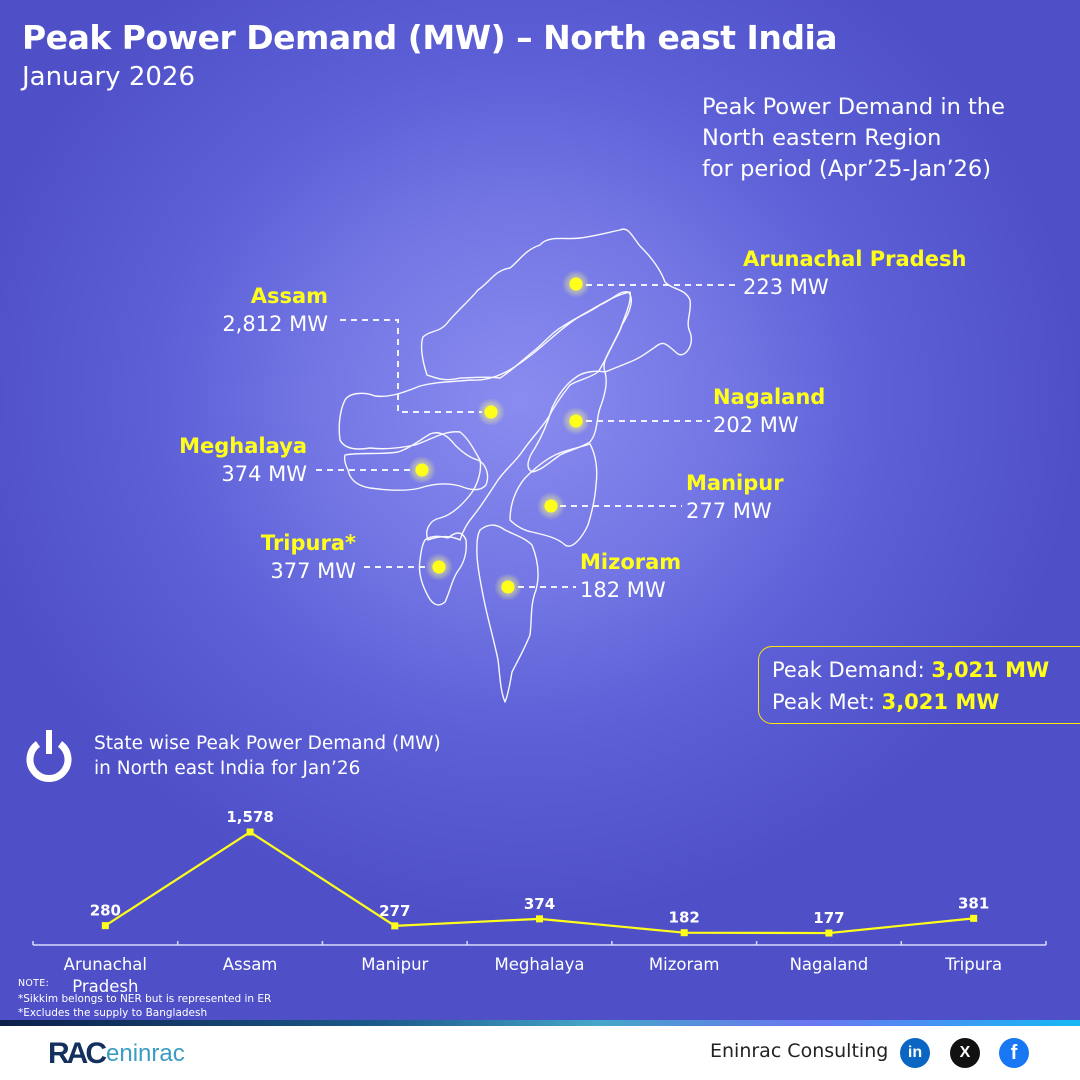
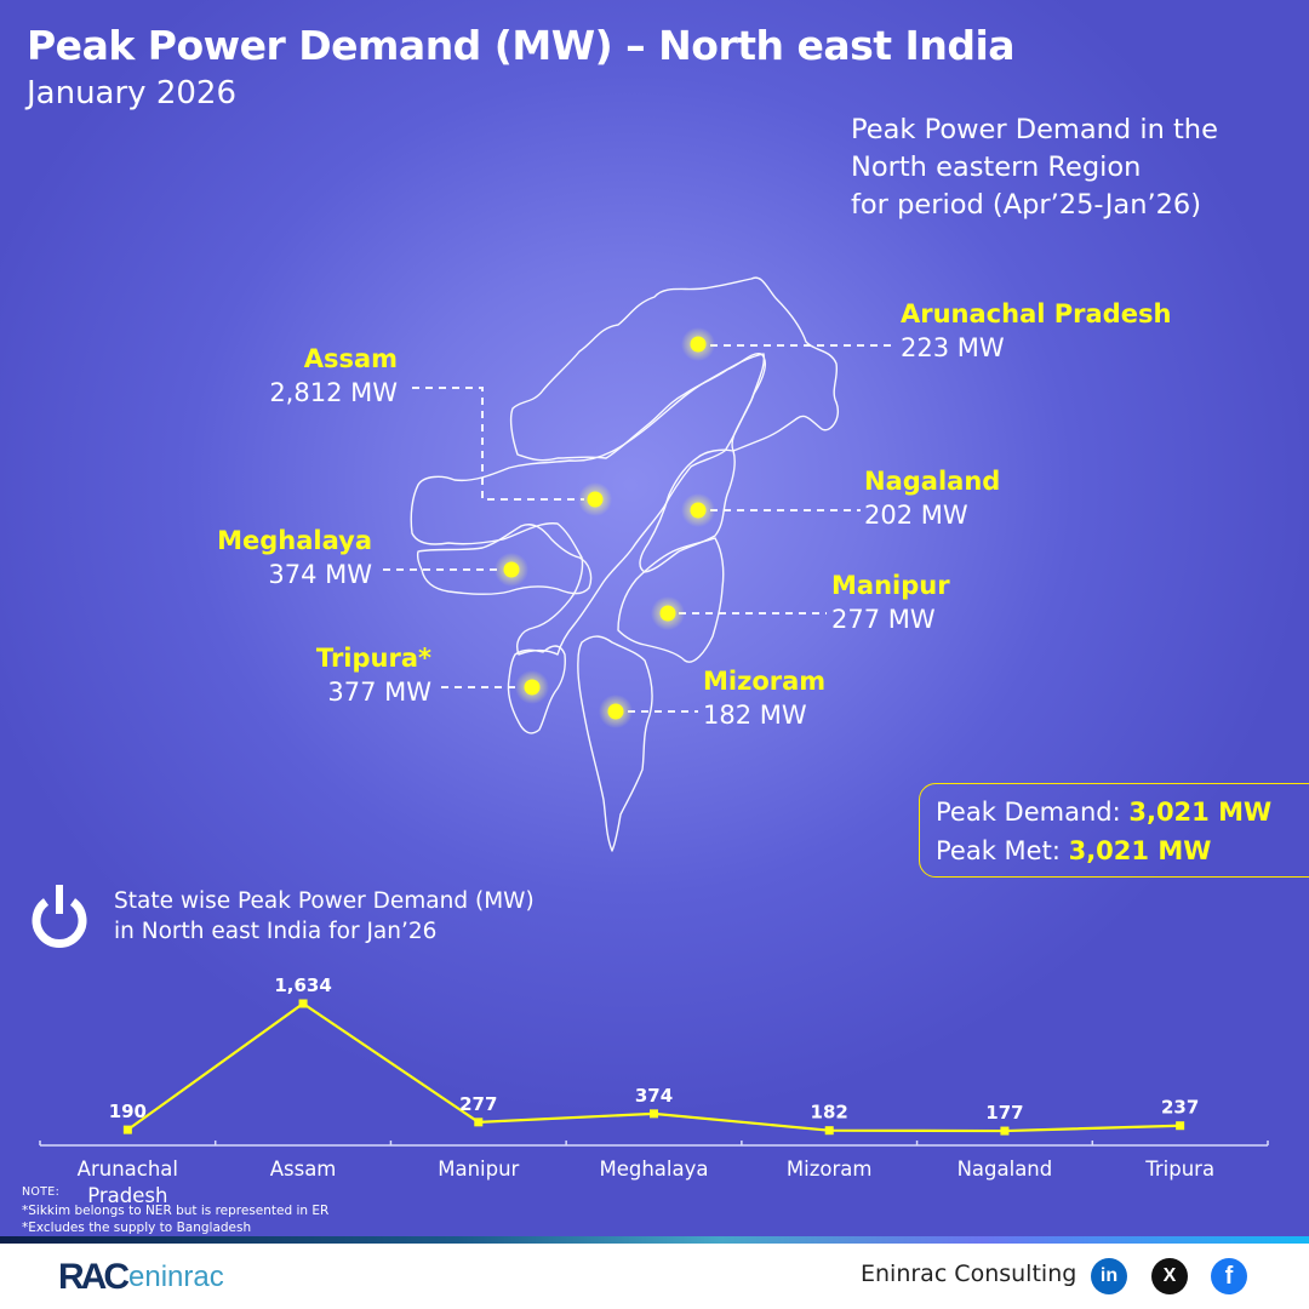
Arunachal Pradesh: 280 -> 190
Assam: 1,578 -> 1,634
Tripura: 381 -> 237
